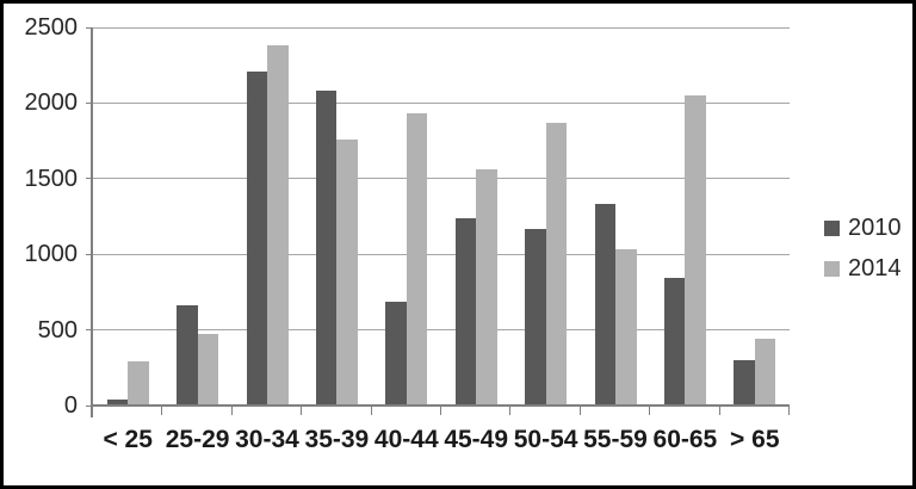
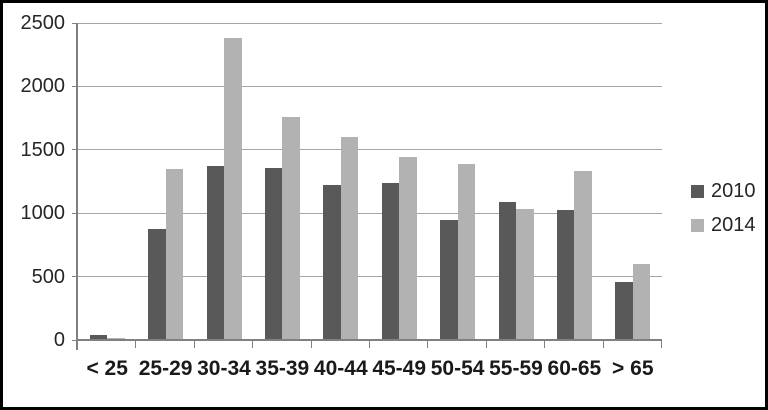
2014/< 25: 290 -> 20
2010/25-29: 660 -> 880
2014/25-29: 470 -> 1340
2010/30-34: 2210 -> 1380
2010/35-39: 2080 -> 1360
2010/40-44: 690 -> 1220
2014/40-44: 1930 -> 1600
2014/45-49: 1560 -> 1440
2010/50-54: 1170 -> 950
2014/50-54: 1870 -> 1390
2010/55-59: 1330 -> 1080
2010/60-65: 840 -> 1020
2014/60-65: 2050 -> 1330
2010/> 65: 300 -> 460
2014/> 65: 440 -> 600
